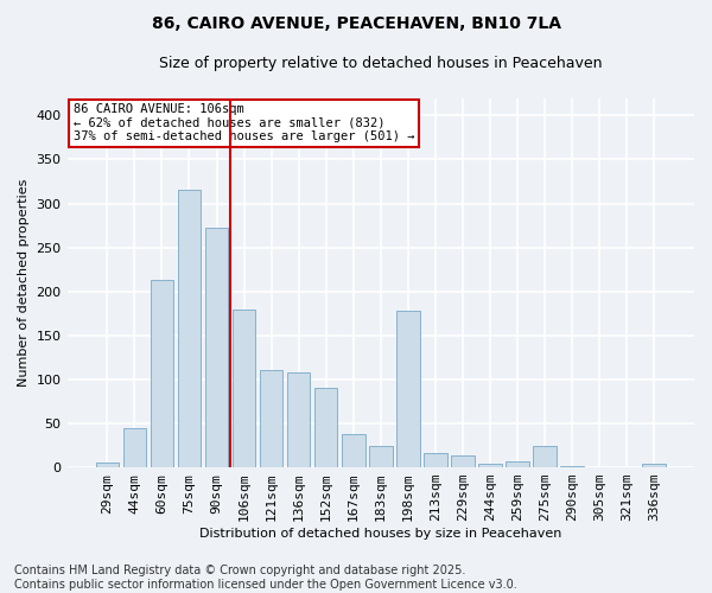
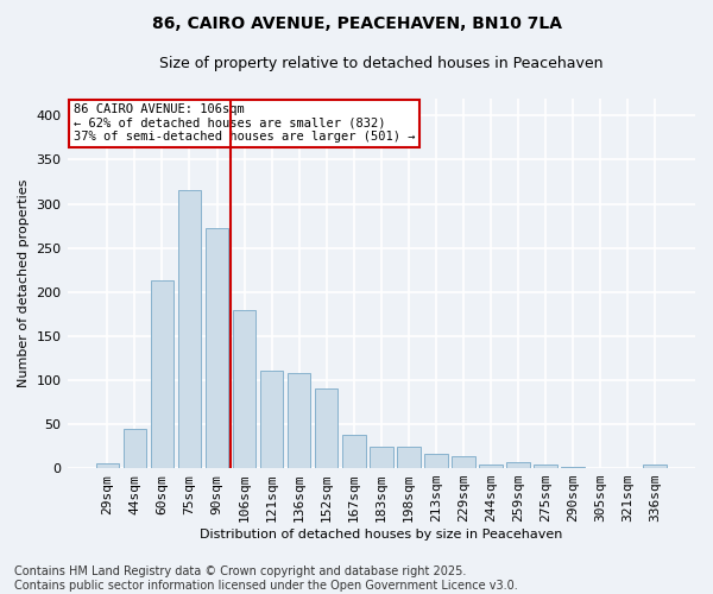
198sqm: 178 -> 25
275sqm: 24 -> 4
